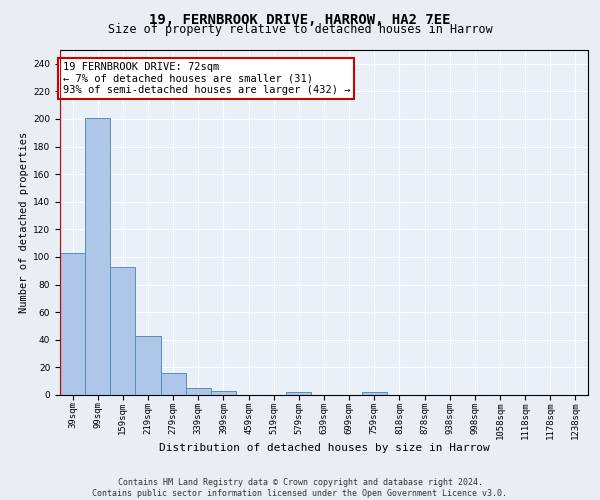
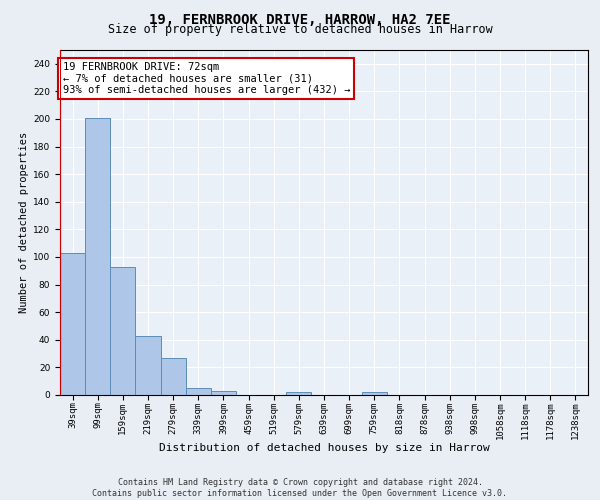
279sqm: 16 -> 27
